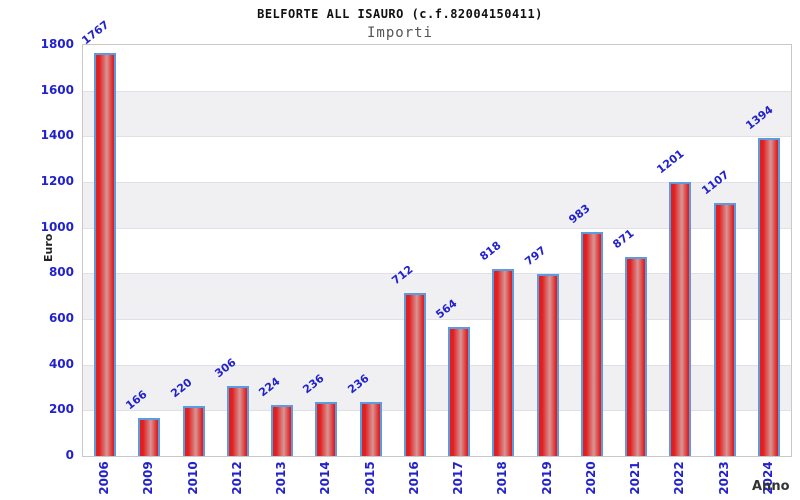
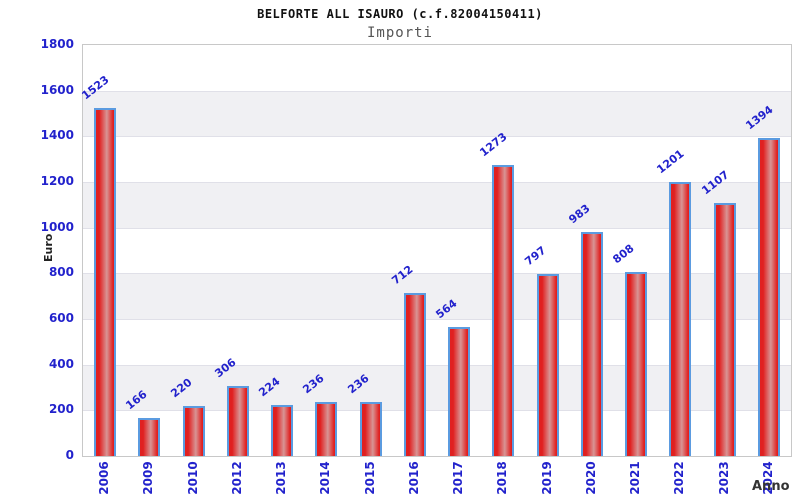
2006: 1767 -> 1523
2018: 818 -> 1273
2021: 871 -> 808
